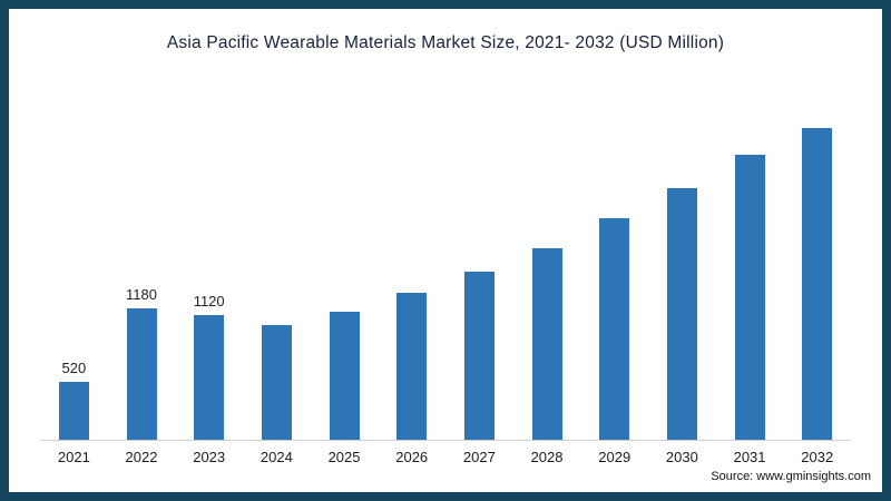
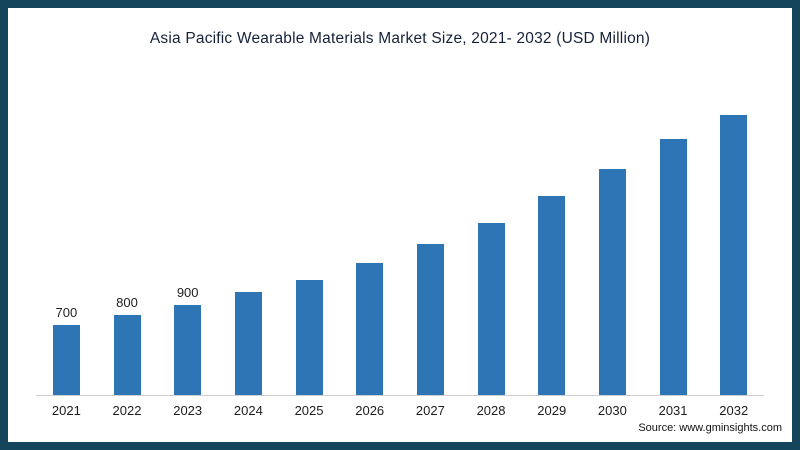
2021: 520 -> 700
2022: 1180 -> 800
2023: 1120 -> 900
